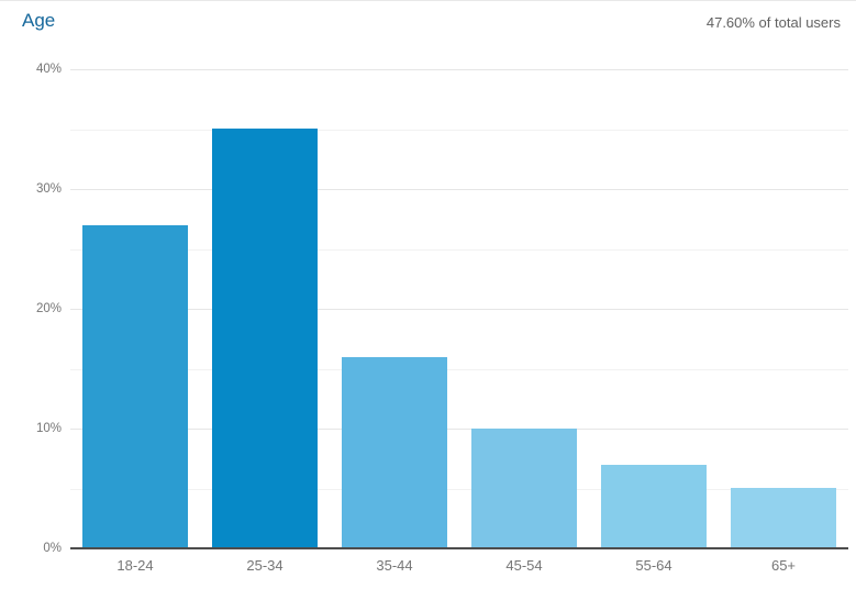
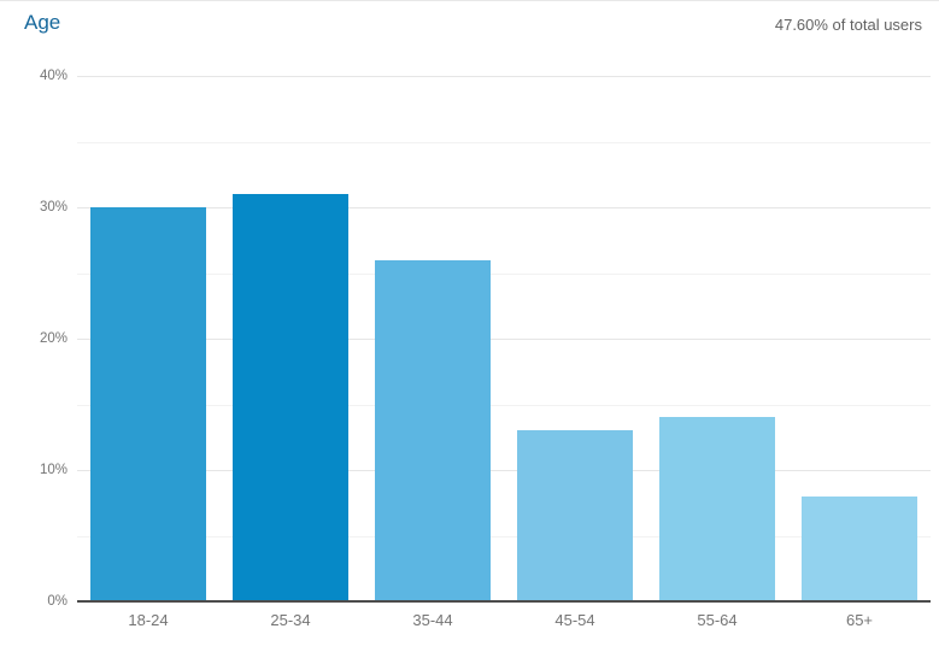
18-24: 27% -> 30%
25-34: 35% -> 31%
35-44: 16% -> 26%
45-54: 10% -> 13%
55-64: 7% -> 14%
65+: 5% -> 8%
